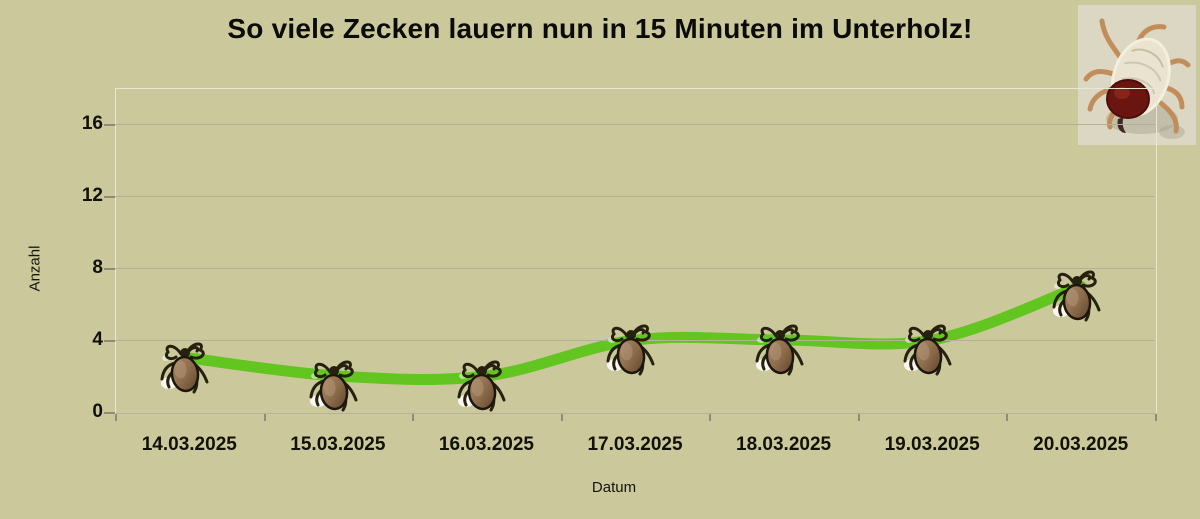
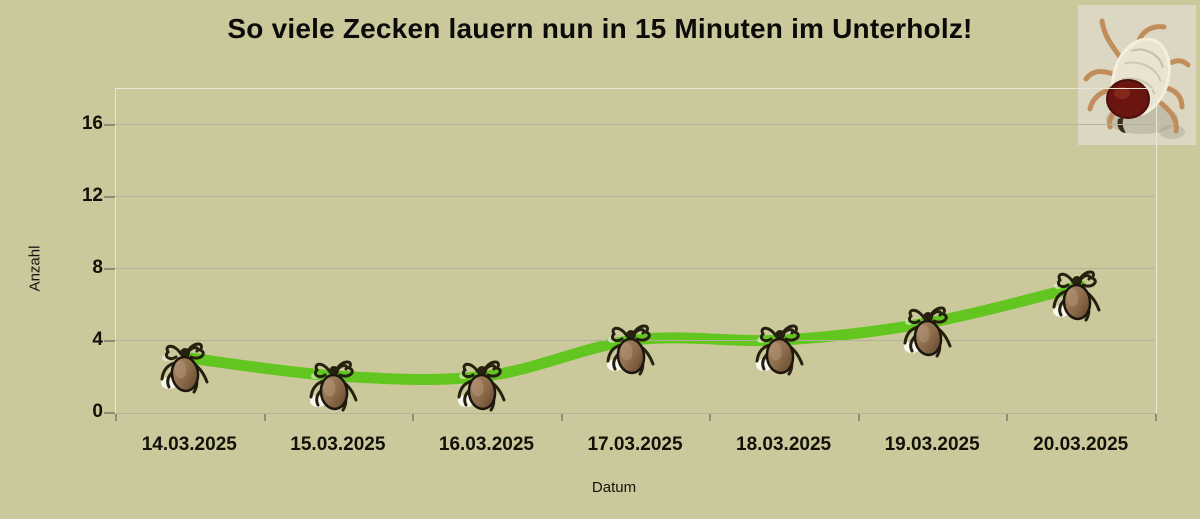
19.03.2025: 4 -> 5
